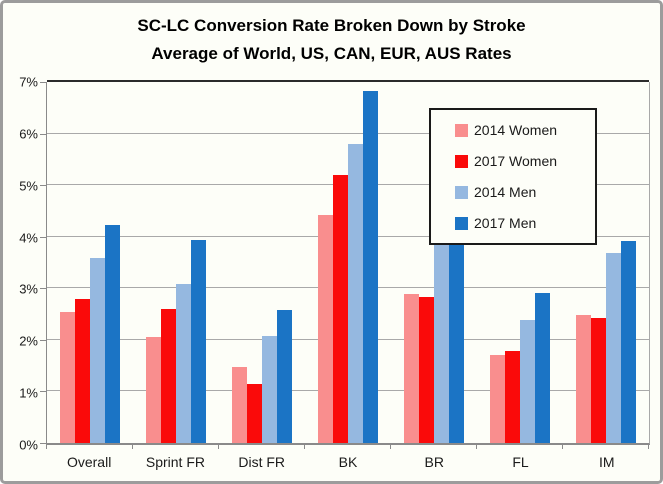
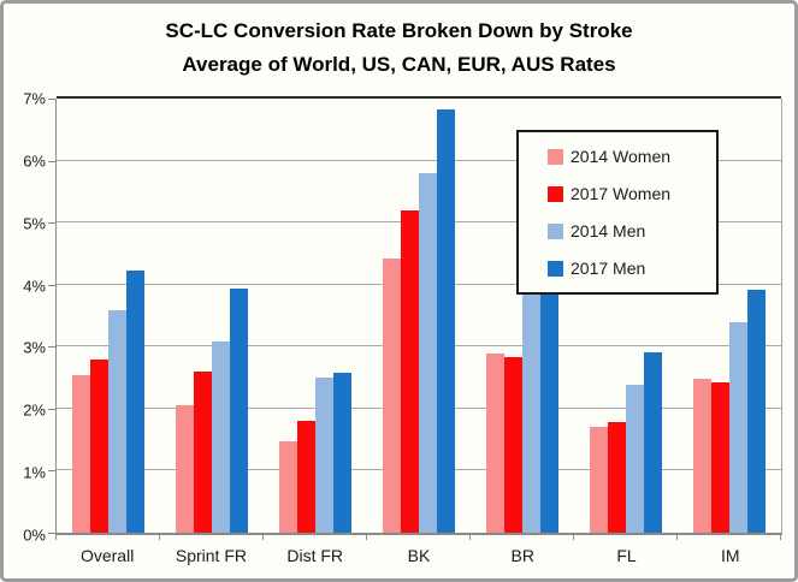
2017 Women/Dist FR: 1.1% -> 1.8%
2014 Men/Dist FR: 2.1% -> 2.5%
2014 Men/IM: 3.7% -> 3.4%
